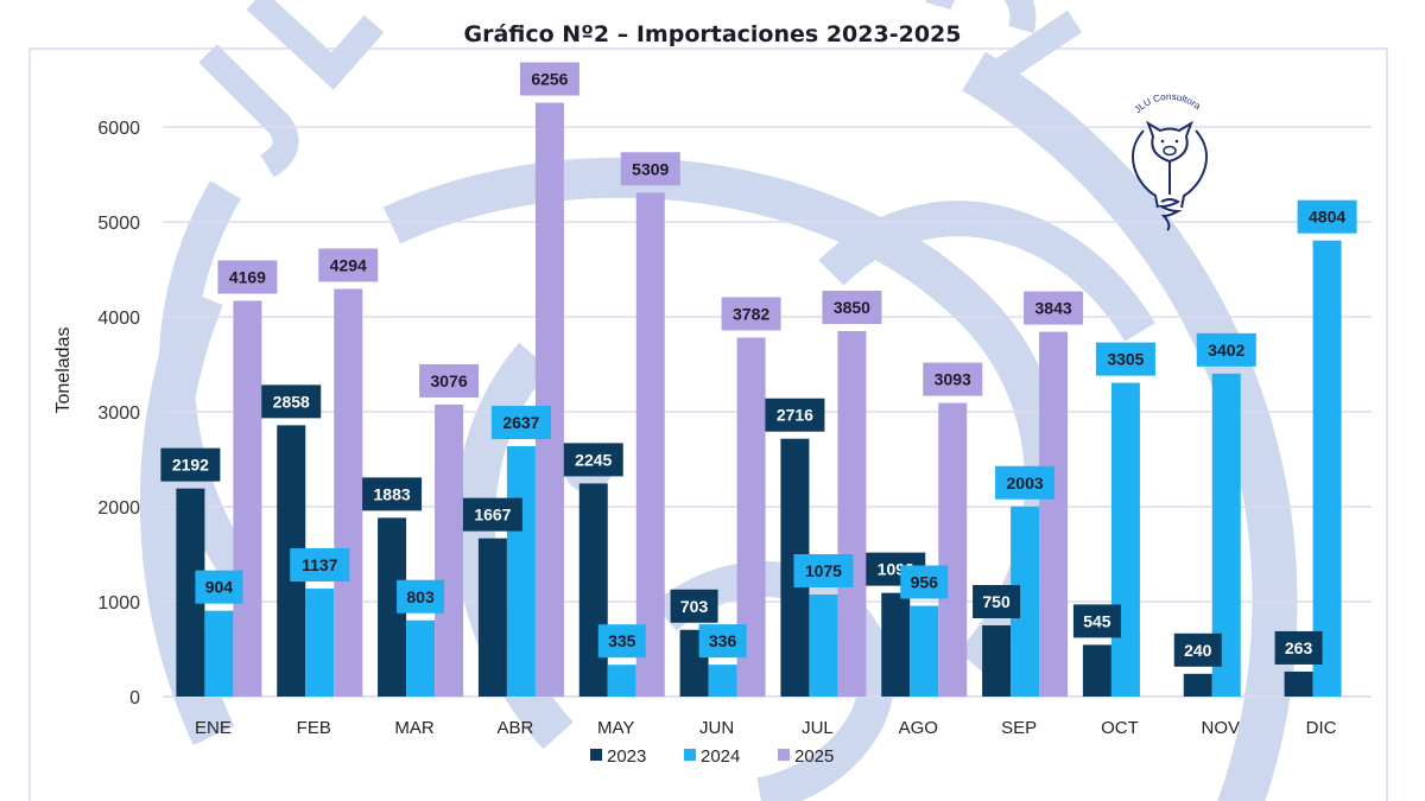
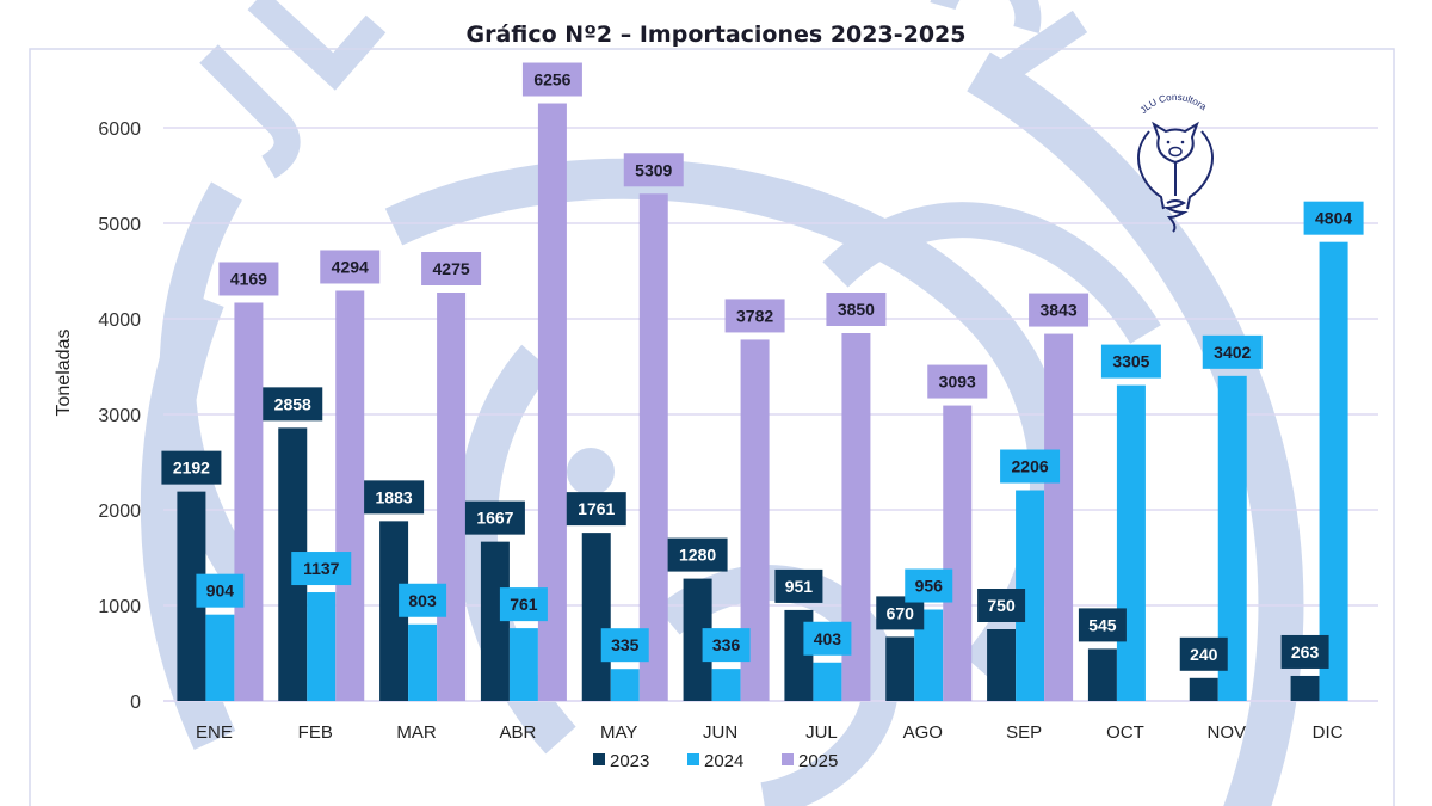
2025/MAR: 3076 -> 4275
2024/ABR: 2637 -> 761
2023/MAY: 2245 -> 1761
2023/JUN: 703 -> 1280
2023/JUL: 2716 -> 951
2024/JUL: 1075 -> 403
2023/AGO: 1092 -> 670
2024/SEP: 2003 -> 2206
